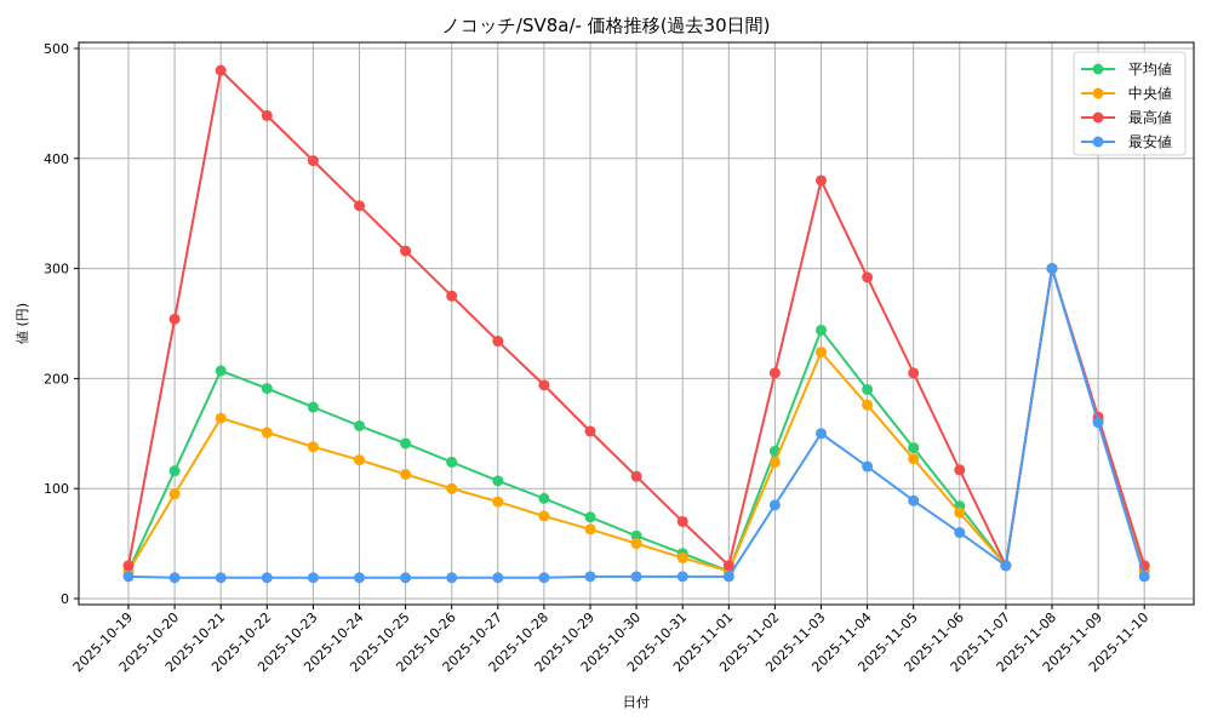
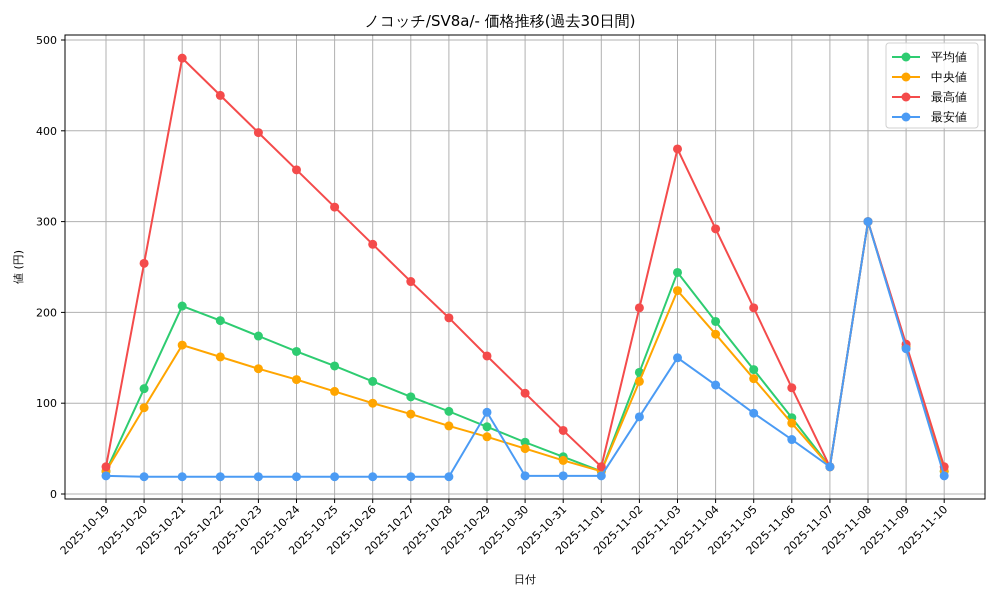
最安値/2025-10-29: 20 -> 90
